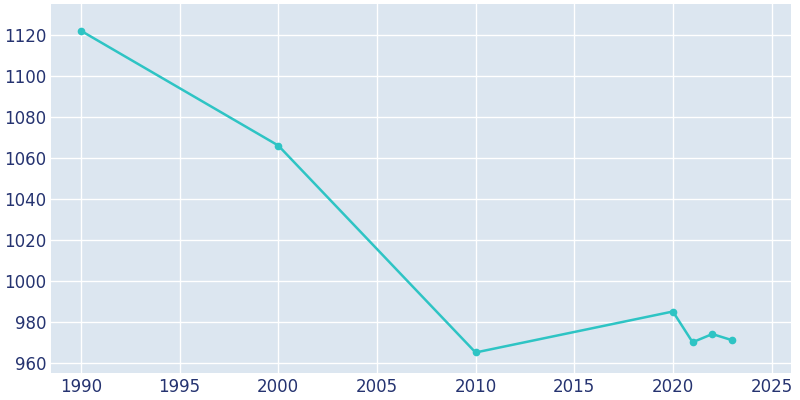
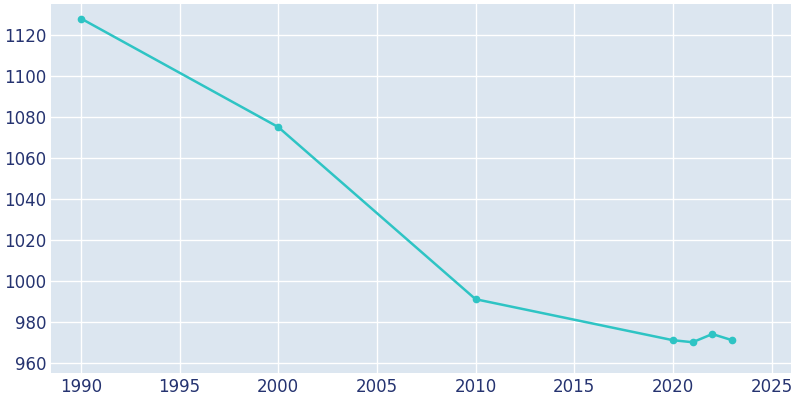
1990: 1122 -> 1128
2000: 1066 -> 1075
2010: 965 -> 991
2020: 985 -> 971
